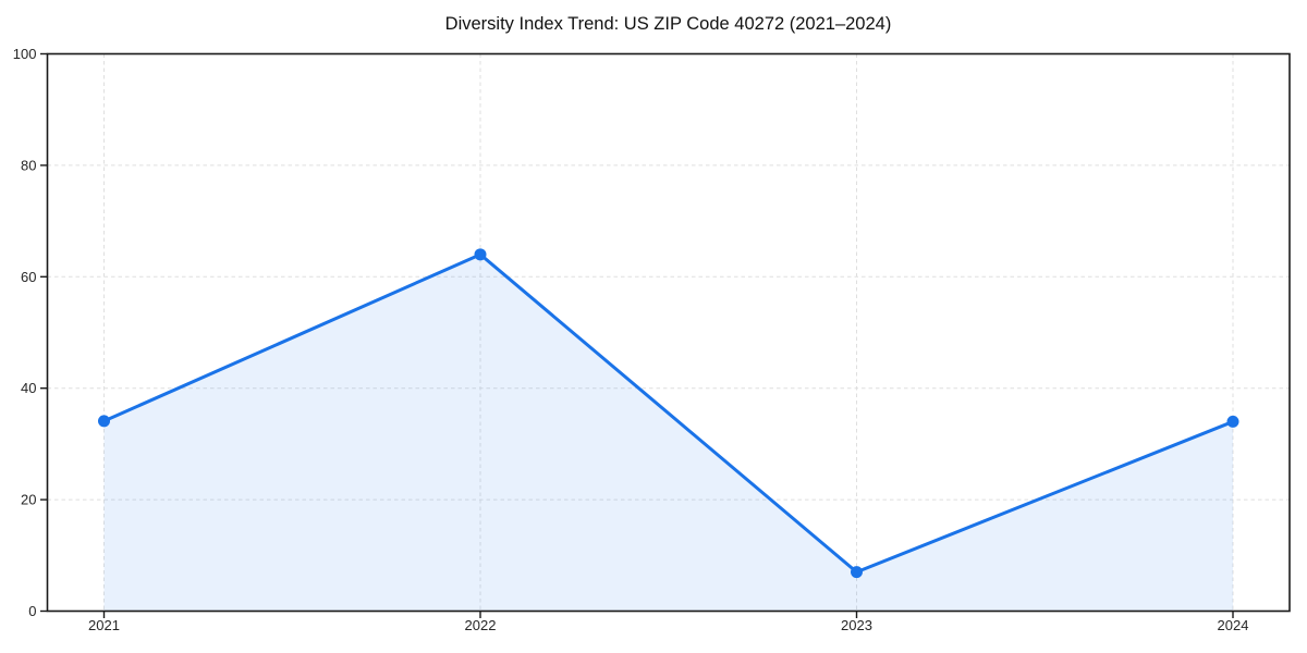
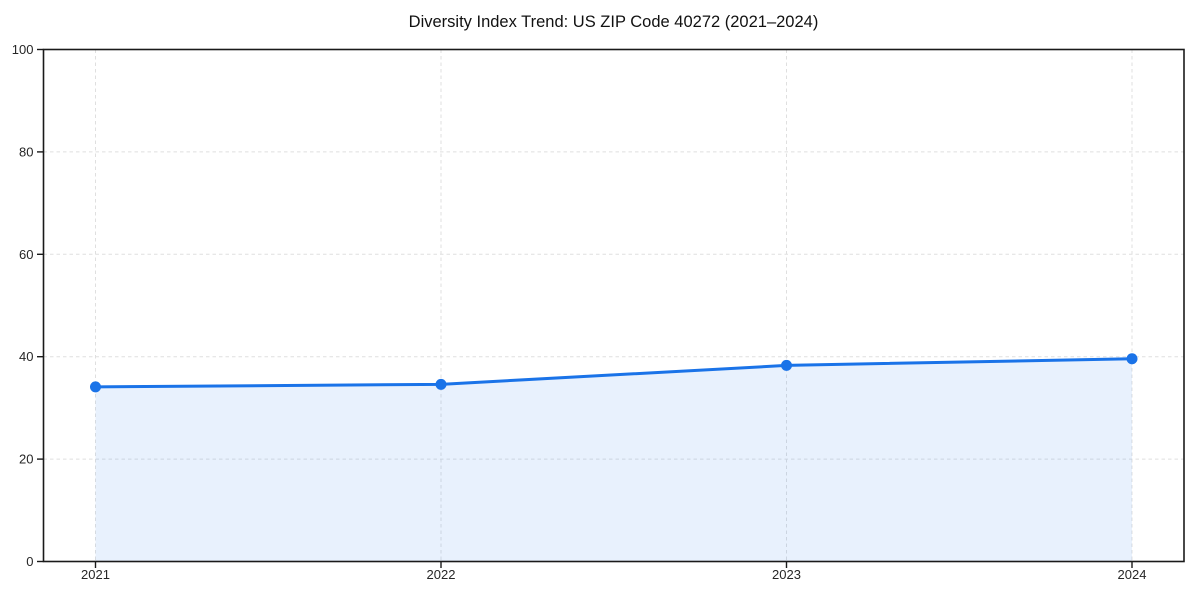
2022: 64 -> 35
2023: 7 -> 38
2024: 34 -> 40
